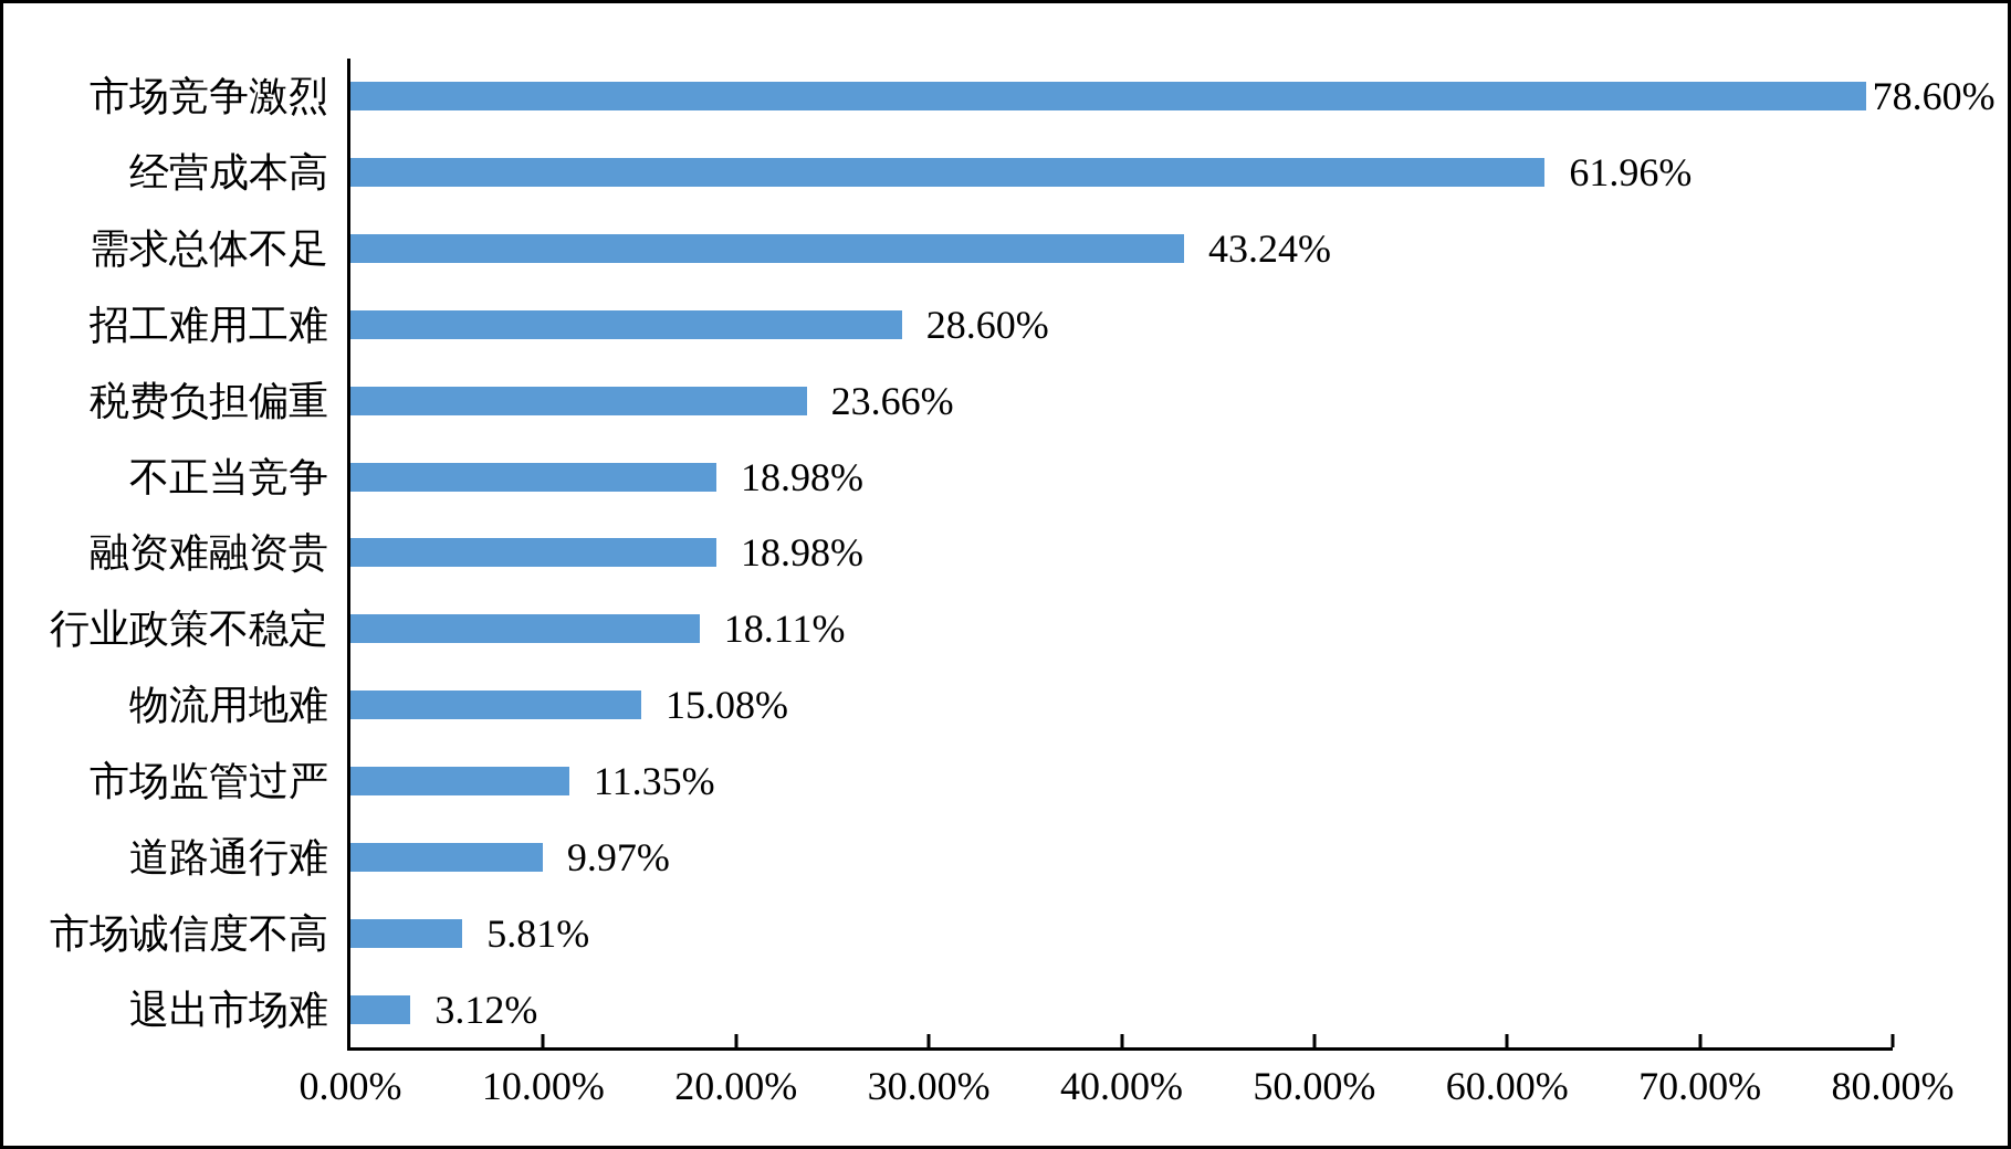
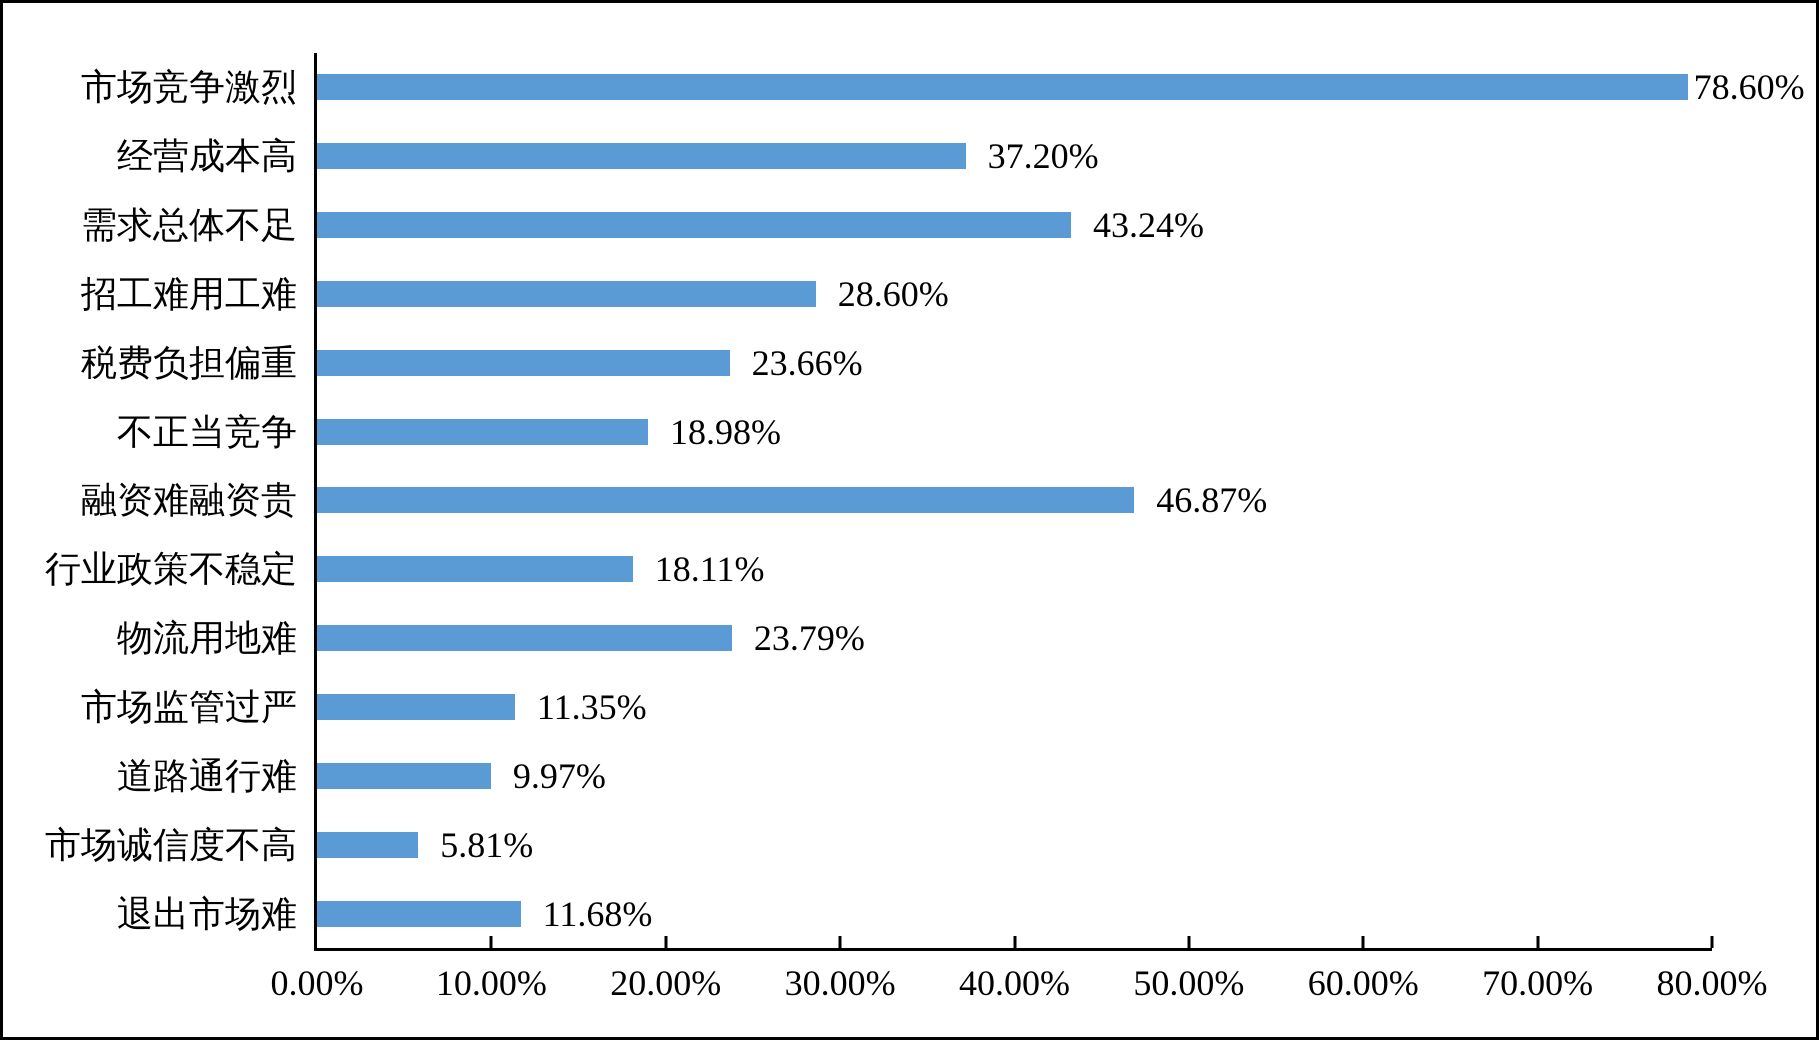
经营成本高: 61.96% -> 37.20%
融资难融资贵: 18.98% -> 46.87%
物流用地难: 15.08% -> 23.79%
退出市场难: 3.12% -> 11.68%
